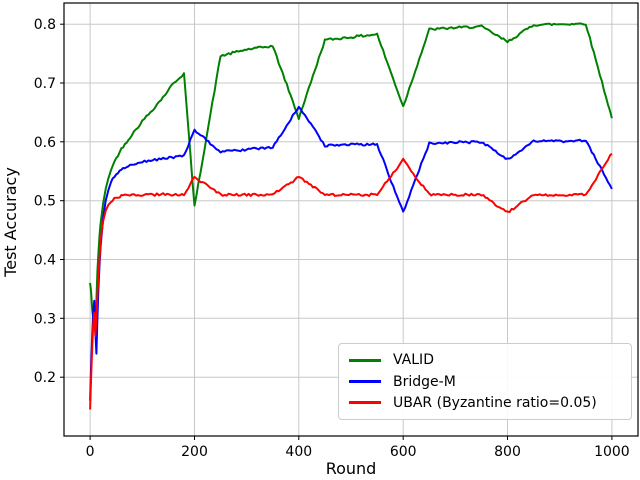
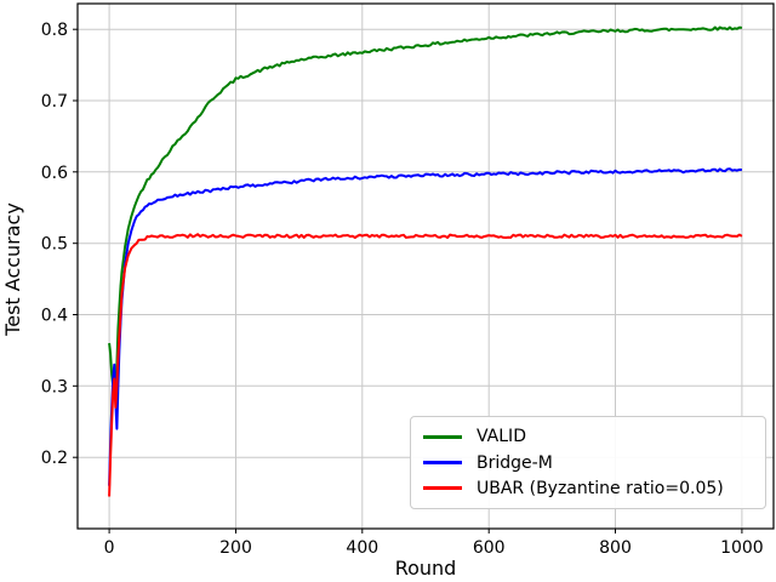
VALID/200: 0.49 -> 0.73
Bridge-M/200: 0.62 -> 0.58
UBAR (Byzantine ratio=0.05)/200: 0.54 -> 0.51
VALID/400: 0.64 -> 0.77
Bridge-M/400: 0.66 -> 0.59
UBAR (Byzantine ratio=0.05)/400: 0.54 -> 0.51
VALID/600: 0.66 -> 0.79
Bridge-M/600: 0.48 -> 0.60
UBAR (Byzantine ratio=0.05)/600: 0.57 -> 0.51
VALID/800: 0.77 -> 0.80
Bridge-M/800: 0.57 -> 0.60
UBAR (Byzantine ratio=0.05)/800: 0.48 -> 0.51
VALID/1000: 0.64 -> 0.80
Bridge-M/1000: 0.52 -> 0.60
UBAR (Byzantine ratio=0.05)/1000: 0.58 -> 0.51
